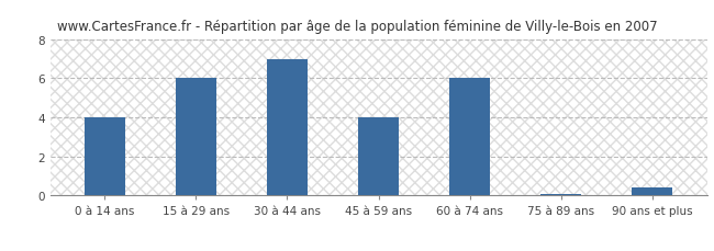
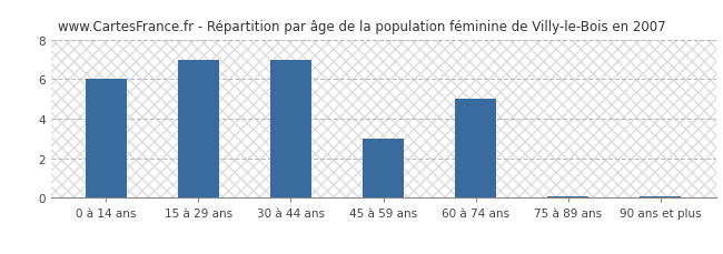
0 à 14 ans: 4.0 -> 6.0
15 à 29 ans: 6.0 -> 7.0
45 à 59 ans: 4.0 -> 3.0
60 à 74 ans: 6.0 -> 5.0
90 ans et plus: 0.4 -> 0.1
